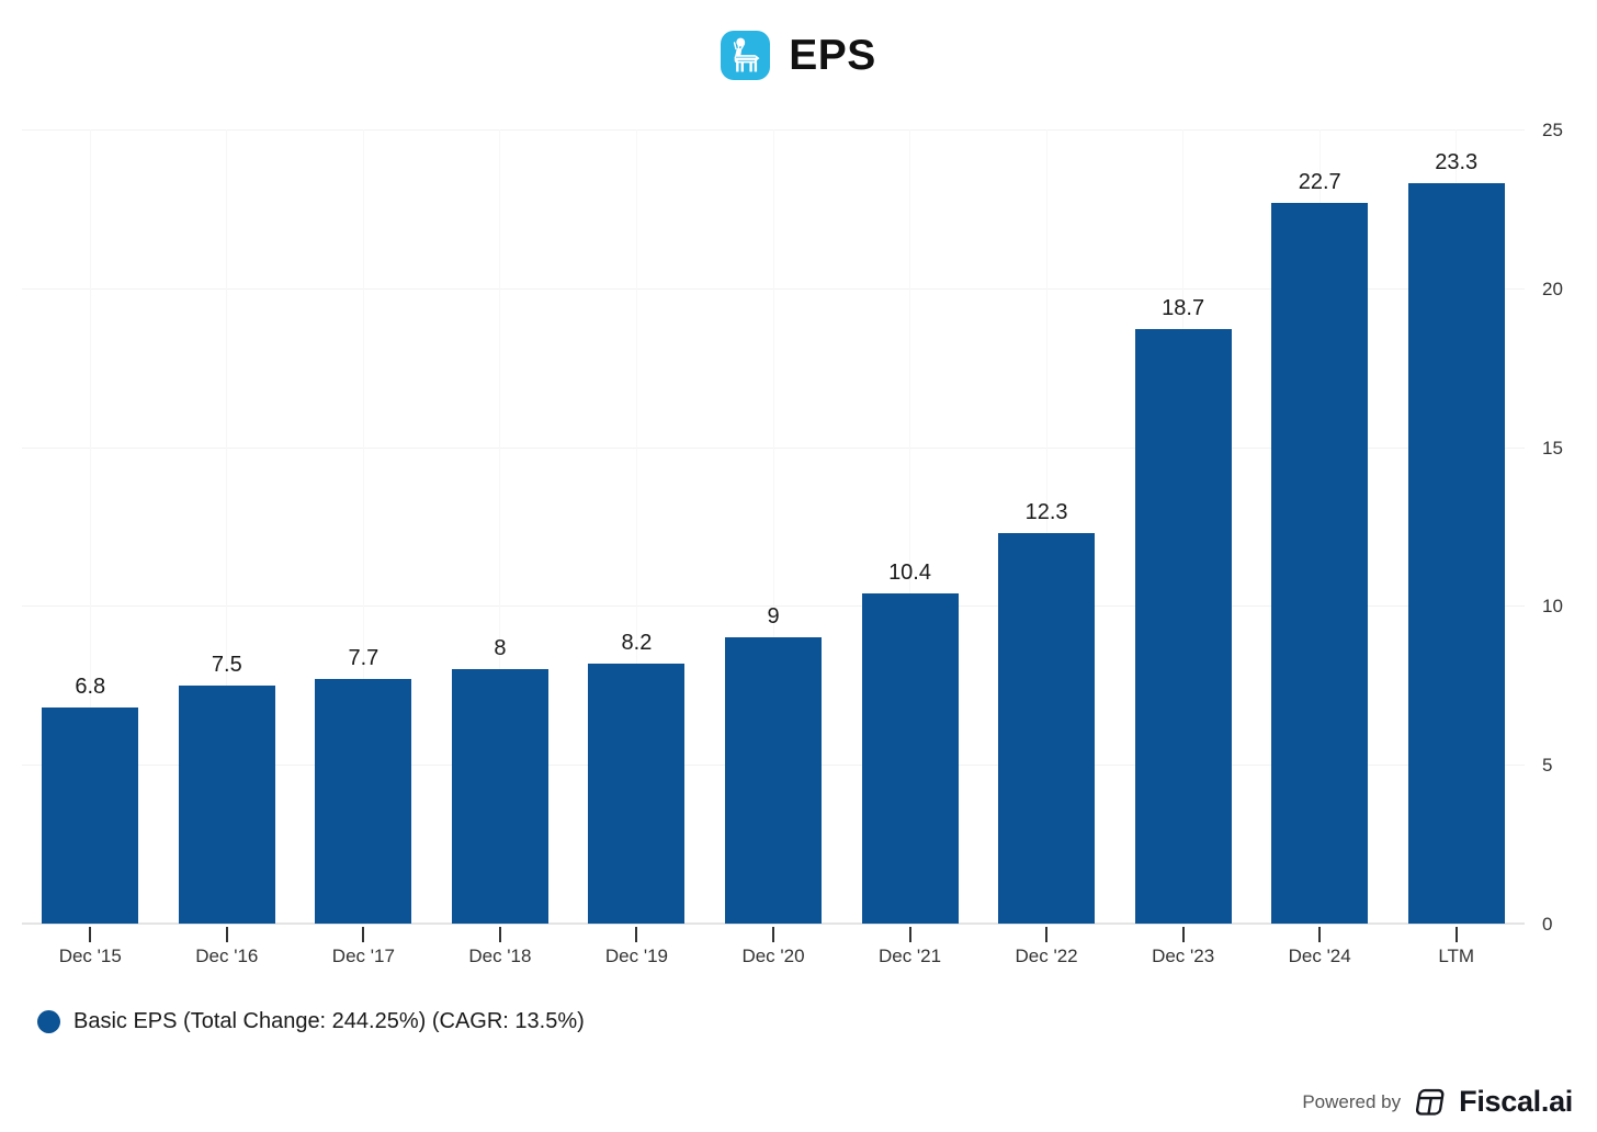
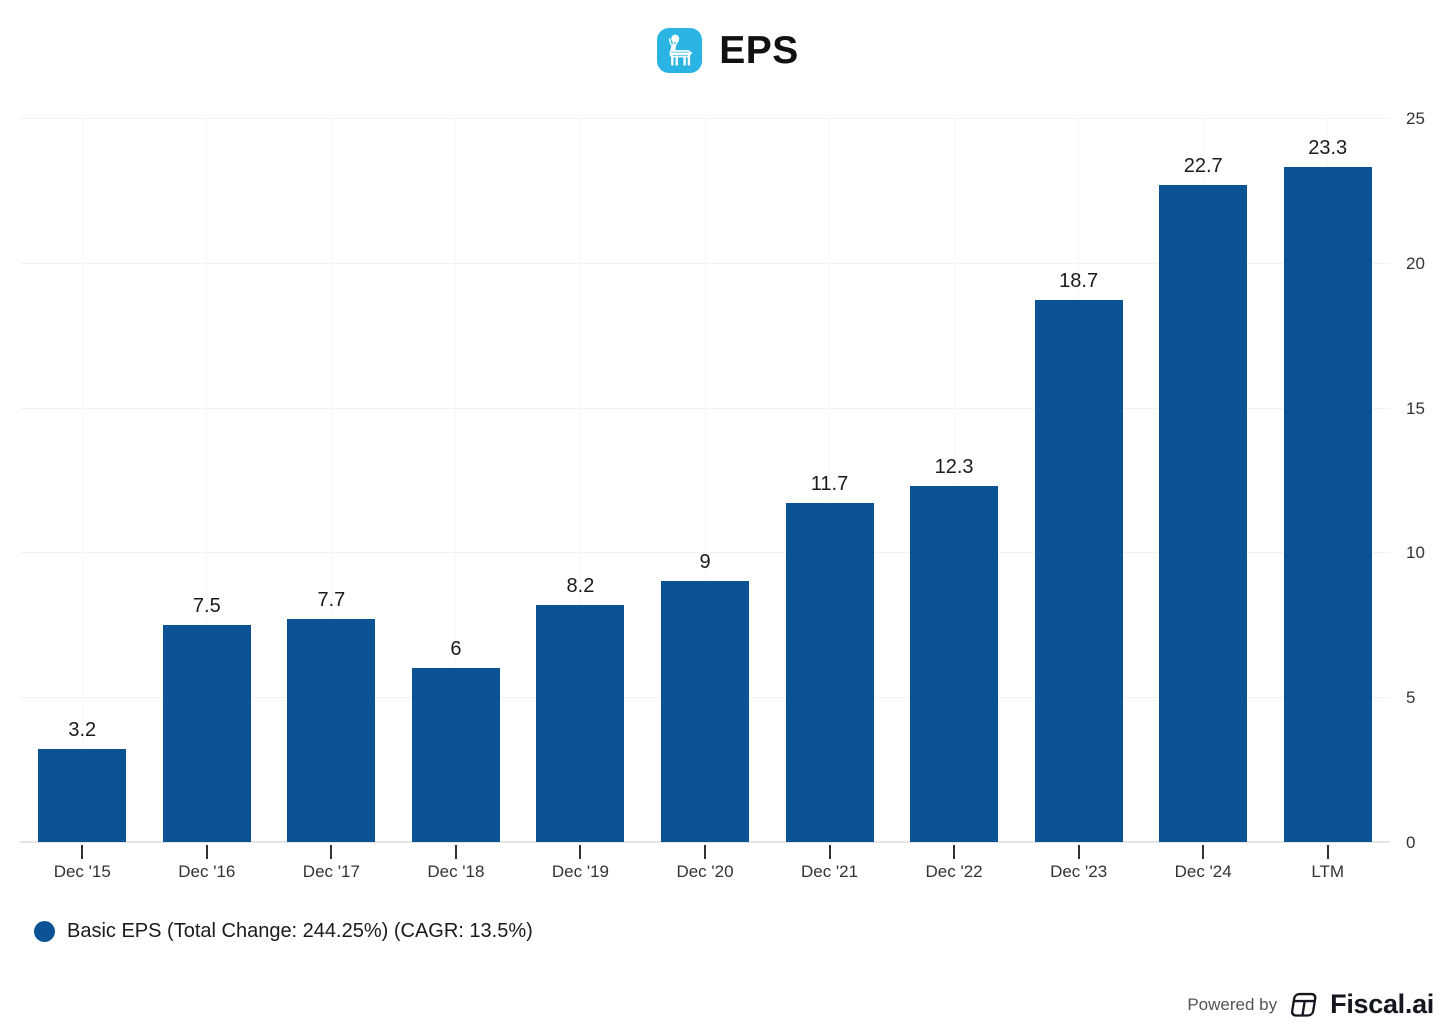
Dec '15: 6.8 -> 3.2
Dec '18: 8 -> 6
Dec '21: 10.4 -> 11.7
